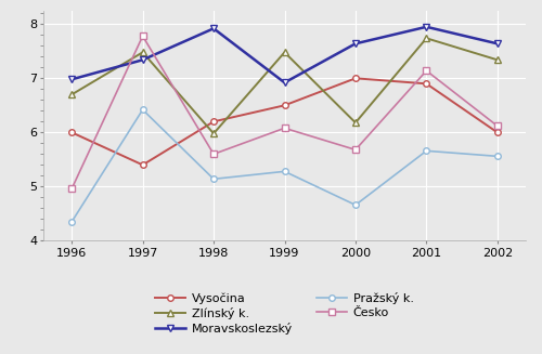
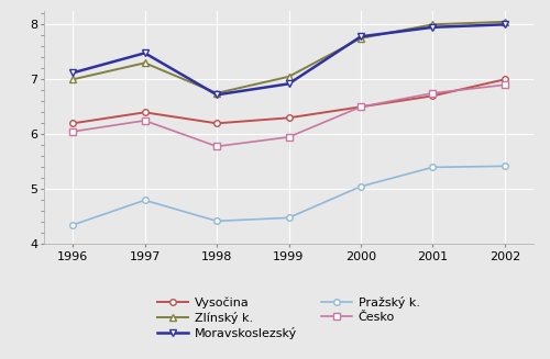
Vysočina/1996: 6.0 -> 6.2
Zlínský k./1996: 6.70 -> 7.00
Moravskoslezský/1996: 6.98 -> 7.12
Česko/1996: 4.96 -> 6.05
Vysočina/1997: 5.4 -> 6.4
Zlínský k./1997: 7.48 -> 7.30
Moravskoslezský/1997: 7.34 -> 7.48
Pražský k./1997: 6.42 -> 4.80
Česko/1997: 7.78 -> 6.25
Zlínský k./1998: 5.98 -> 6.75
Moravskoslezský/1998: 7.92 -> 6.72
Pražský k./1998: 5.14 -> 4.42
Česko/1998: 5.60 -> 5.78
Vysočina/1999: 6.5 -> 6.3
Zlínský k./1999: 7.48 -> 7.05
Pražský k./1999: 5.28 -> 4.48
Česko/1999: 6.08 -> 5.95
Vysočina/2000: 7.0 -> 6.5
Zlínský k./2000: 6.18 -> 7.75
Moravskoslezský/2000: 7.64 -> 7.78
Pražský k./2000: 4.66 -> 5.05
Česko/2000: 5.68 -> 6.50
Vysočina/2001: 6.9 -> 6.7
Zlínský k./2001: 7.74 -> 8.00
Pražský k./2001: 5.66 -> 5.40
Česko/2001: 7.14 -> 6.75
Vysočina/2002: 6.0 -> 7.0
Zlínský k./2002: 7.34 -> 8.05
Moravskoslezský/2002: 7.64 -> 8.00
Pražský k./2002: 5.56 -> 5.42
Česko/2002: 6.12 -> 6.90
